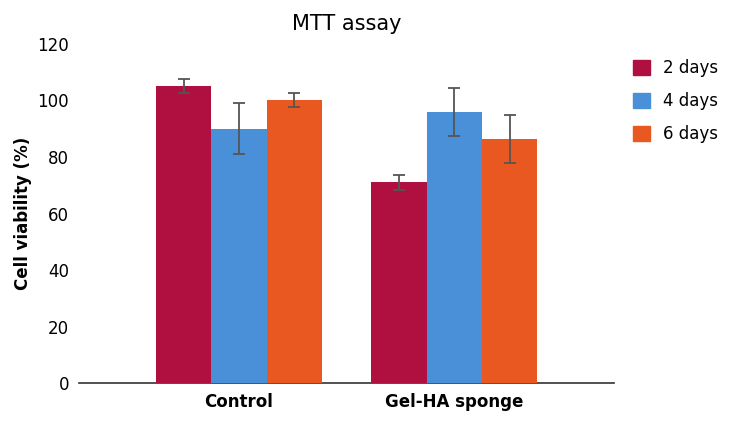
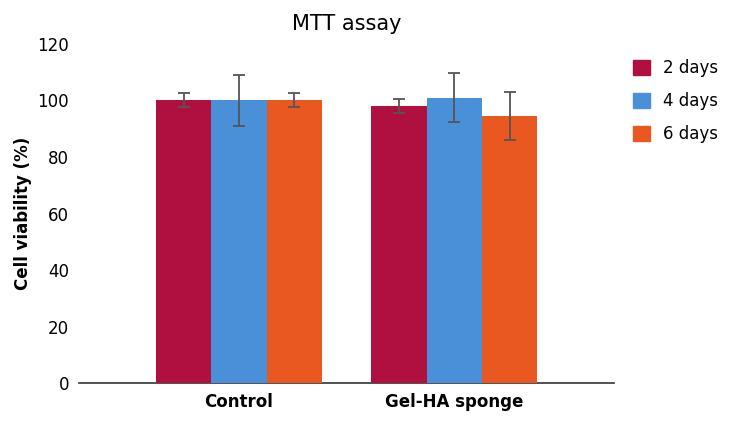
2 days/Control: 105 -> 100
4 days/Control: 90 -> 100
2 days/Gel-HA sponge: 71 -> 98
4 days/Gel-HA sponge: 96 -> 101
6 days/Gel-HA sponge: 86.5 -> 94.5
